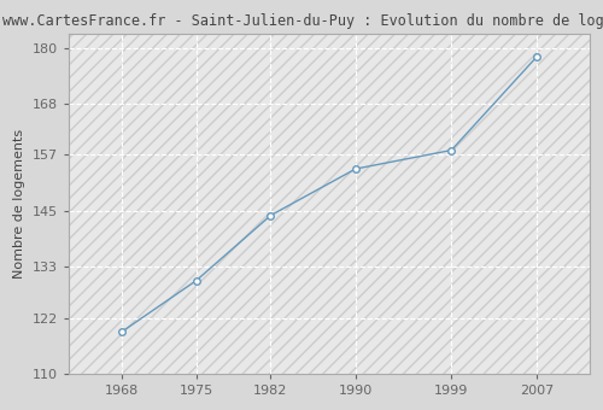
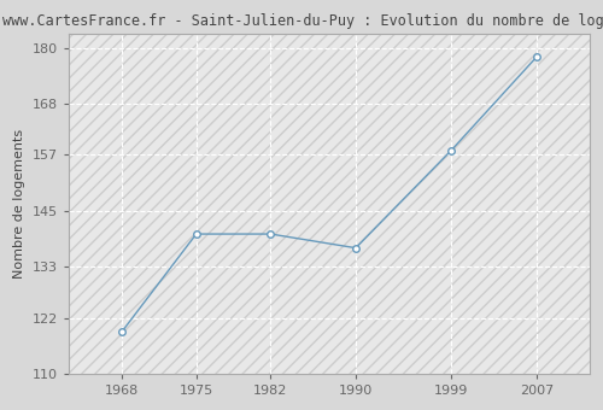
1975: 130 -> 140
1982: 144 -> 140
1990: 154 -> 137
